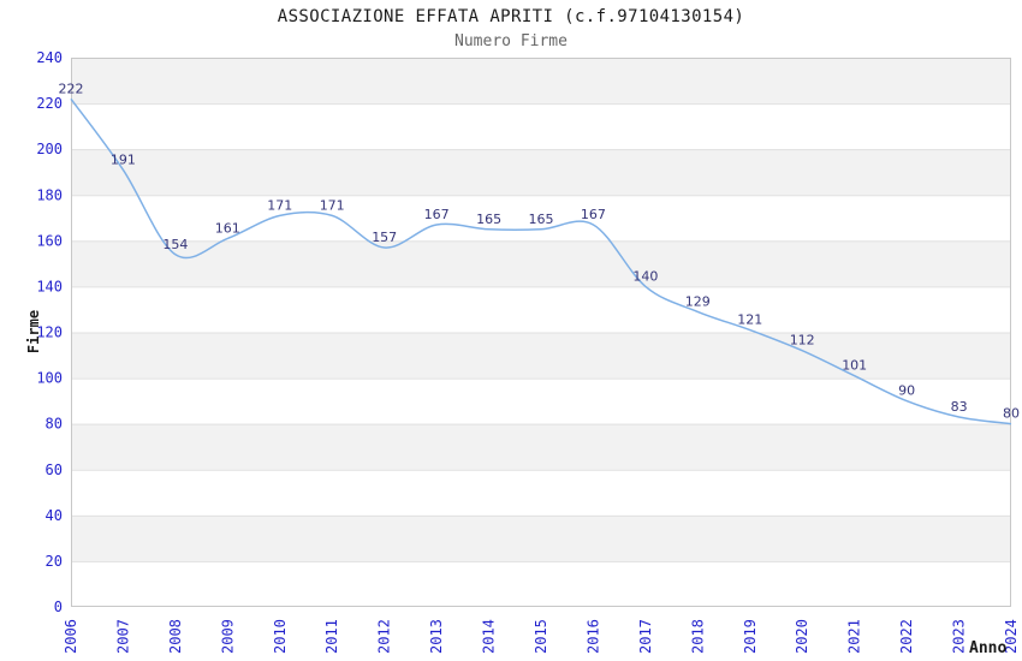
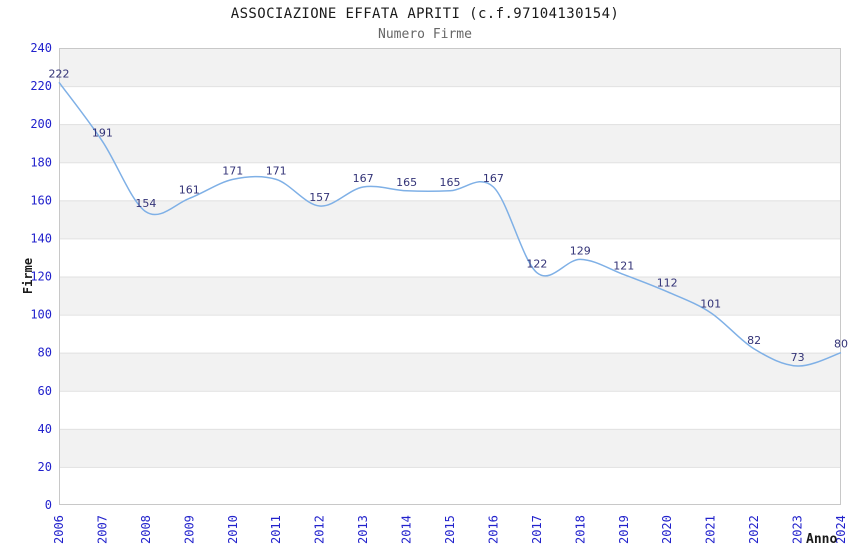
2017: 140 -> 122
2022: 90 -> 82
2023: 83 -> 73
